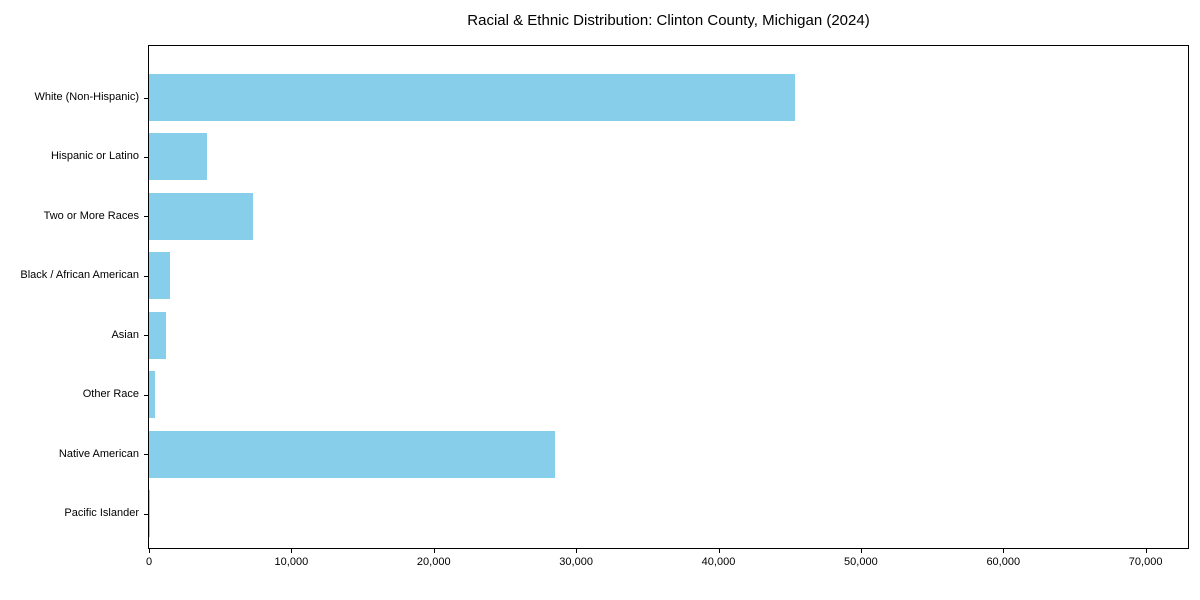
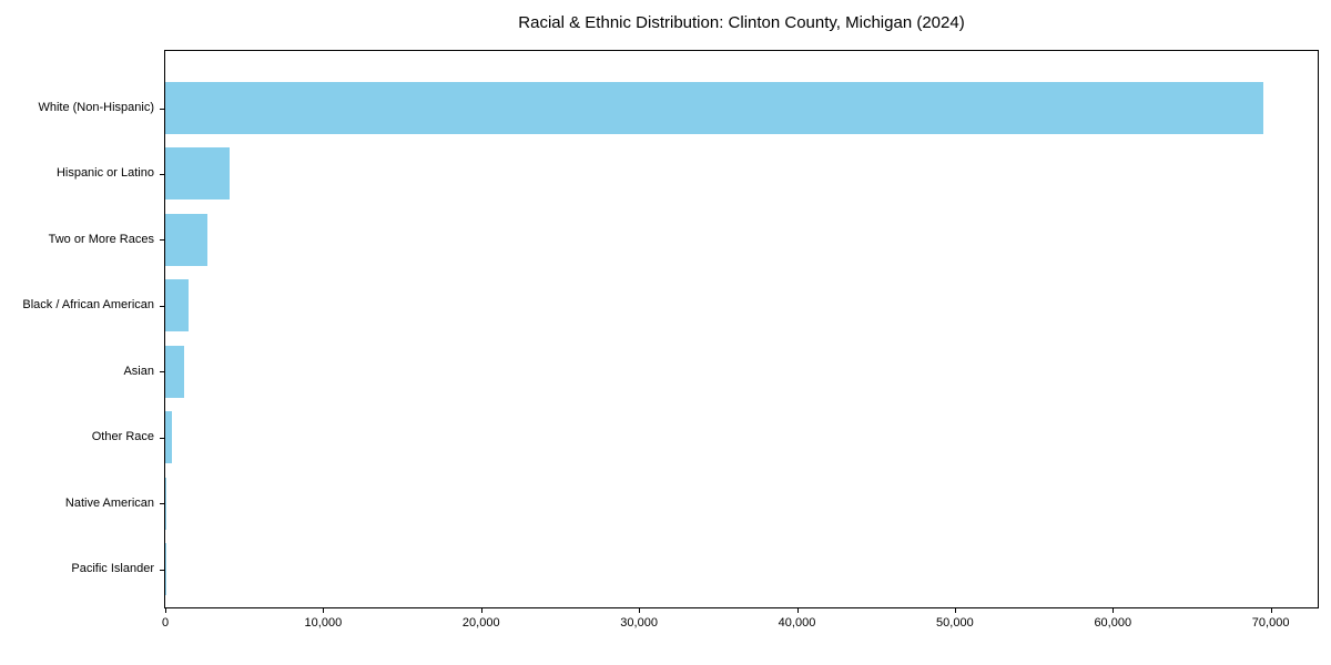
White (Non-Hispanic): 45400 -> 69500
Two or More Races: 7300 -> 2700
Native American: 28500 -> 100
